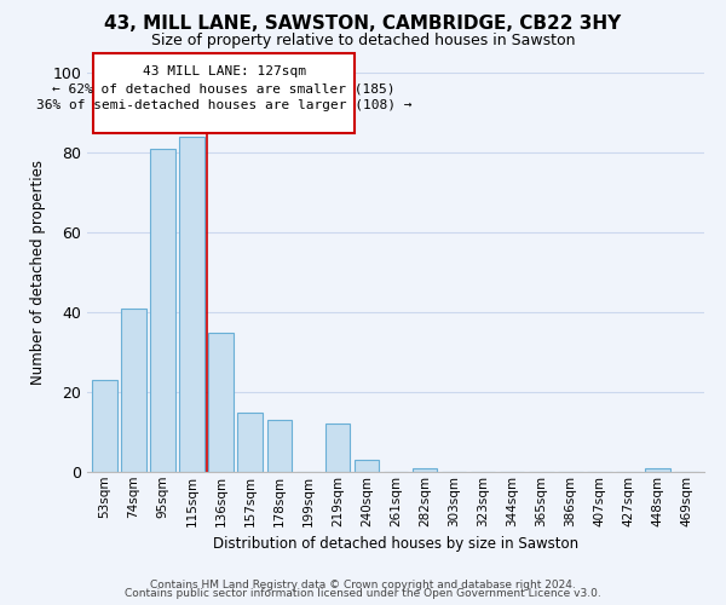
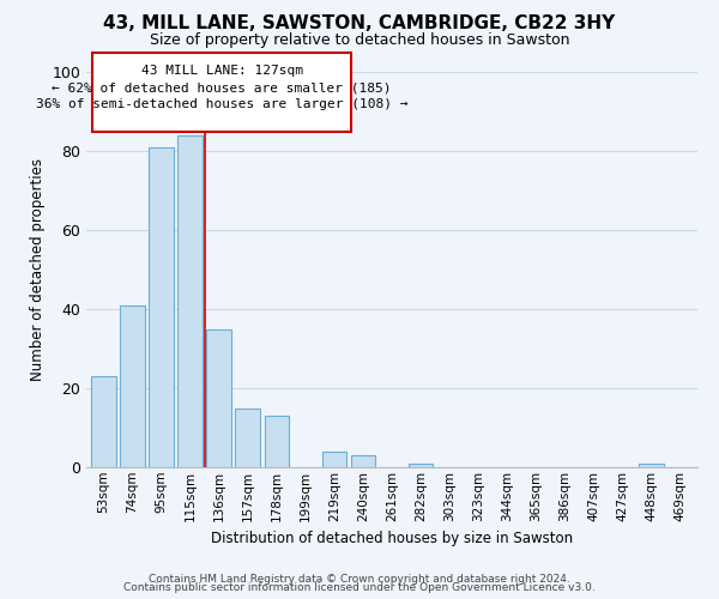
219sqm: 12 -> 4
